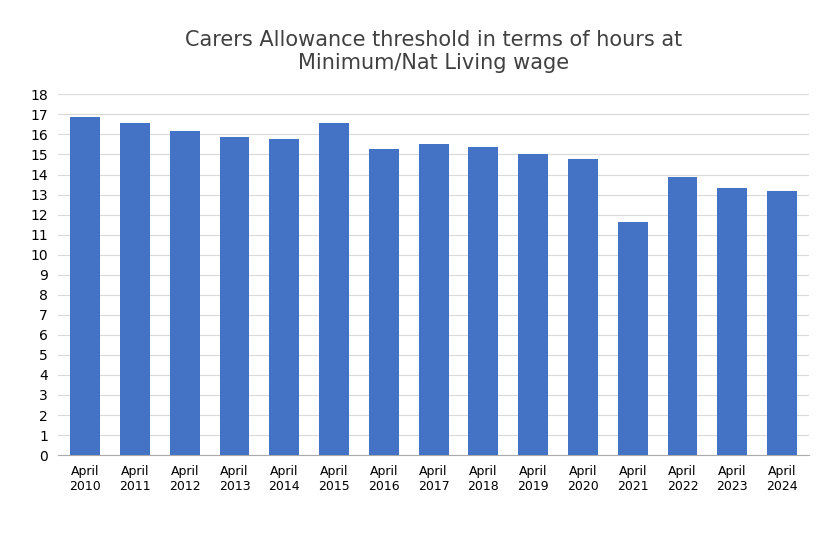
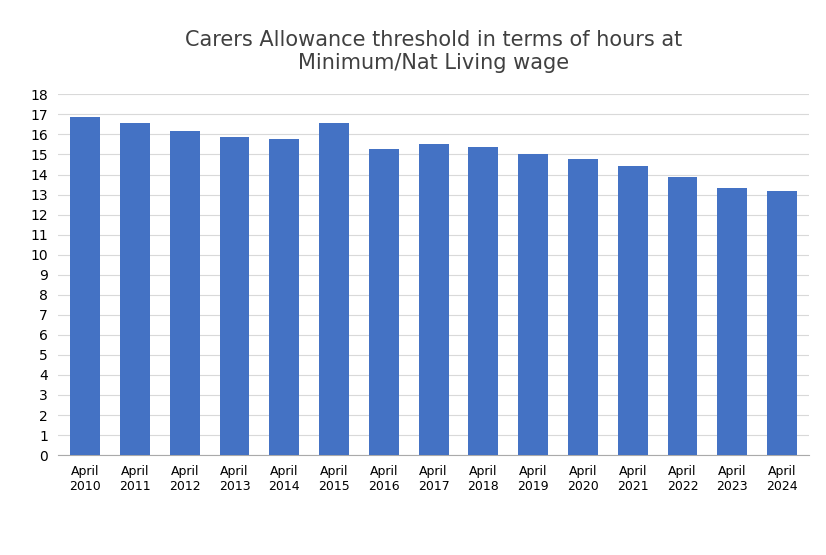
April 2021: 11.65 -> 14.42
